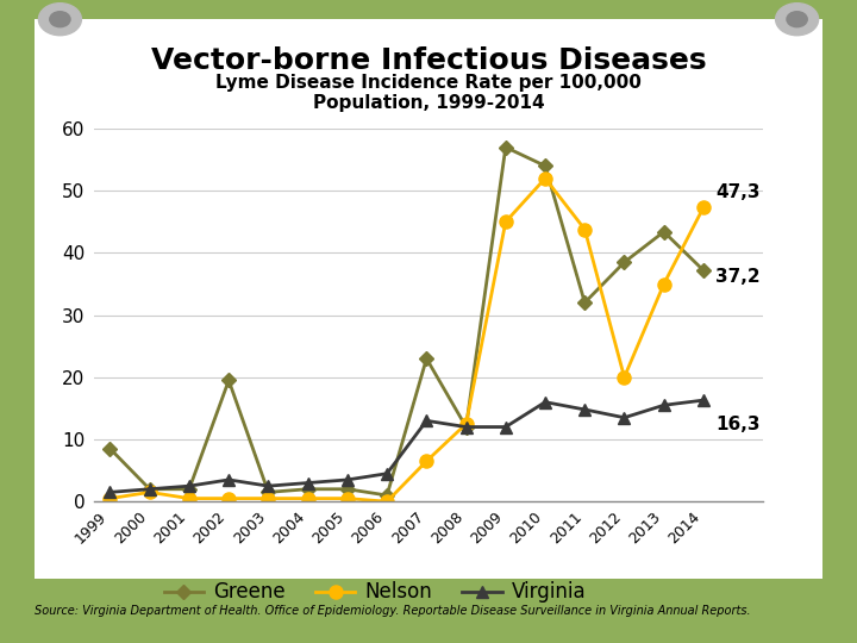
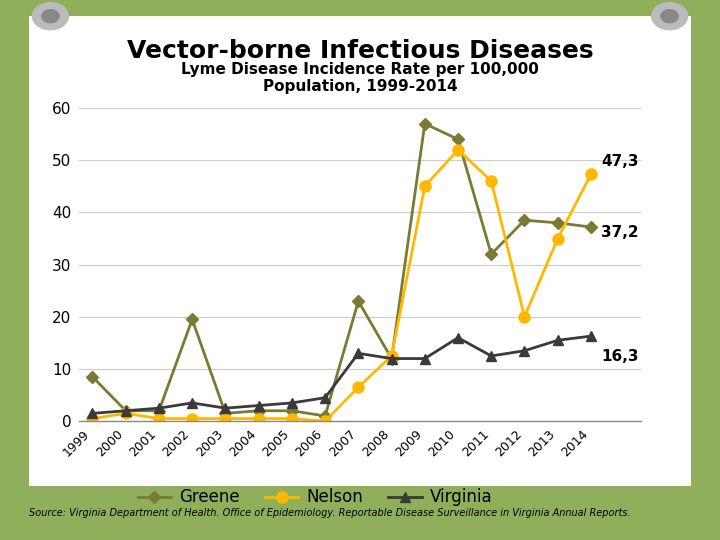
Nelson/2011: 43.8 -> 46.0
Virginia/2011: 14.8 -> 12.5
Greene/2013: 43.4 -> 38.0
